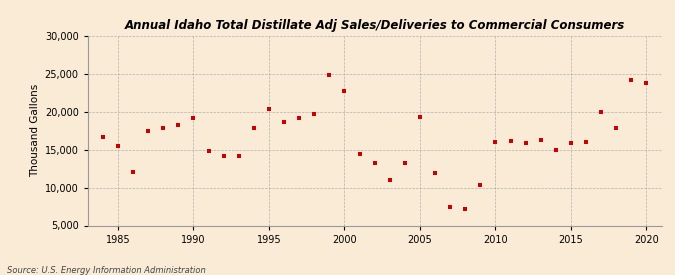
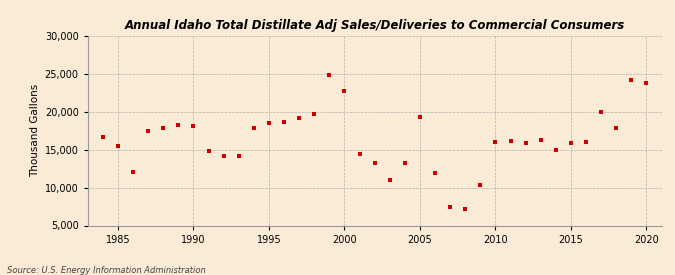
1990: 19,200 -> 18,100
1995: 20,400 -> 18,500
